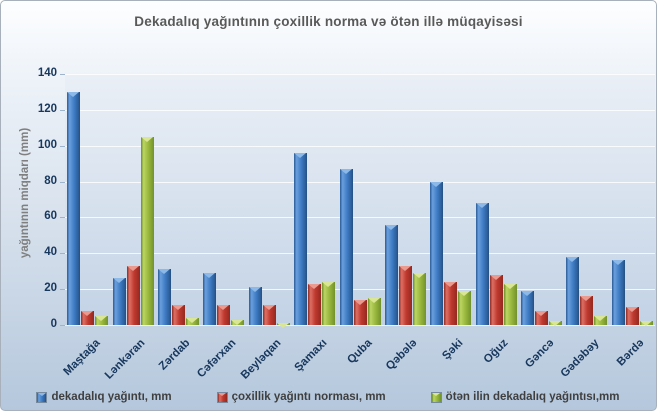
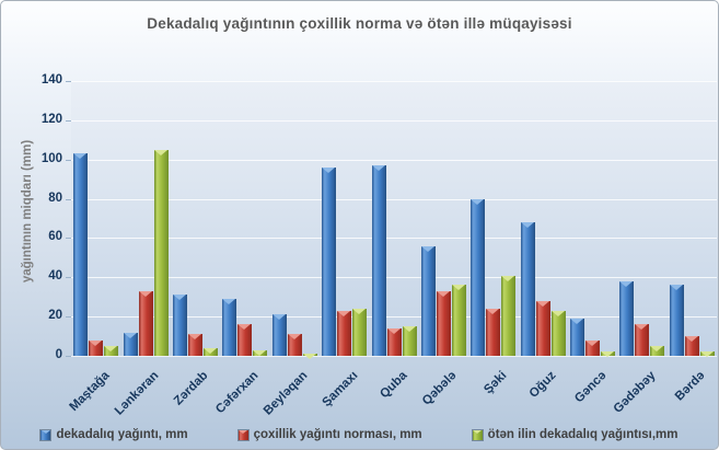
dekadalıq yağıntı, mm/Maştağa: 130 -> 103
dekadalıq yağıntı, mm/Lənkəran: 26 -> 12
çoxillik yağıntı norması, mm/Cəfərxan: 11 -> 16
dekadalıq yağıntı, mm/Quba: 87 -> 97
ötən ilin dekadalıq yağıntısı,mm/Qəbələ: 29 -> 36
ötən ilin dekadalıq yağıntısı,mm/Şəki: 19 -> 41
